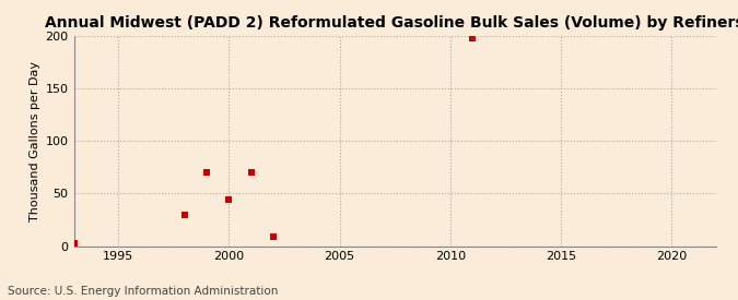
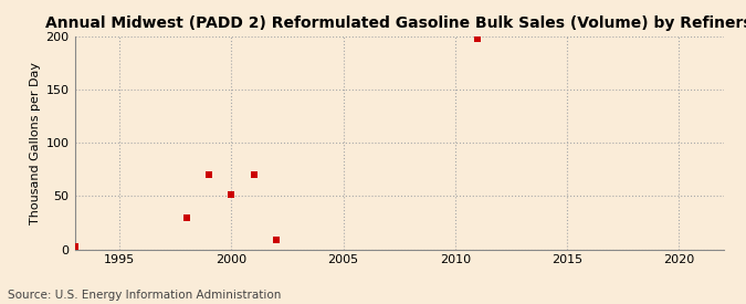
2000: 44 -> 51
